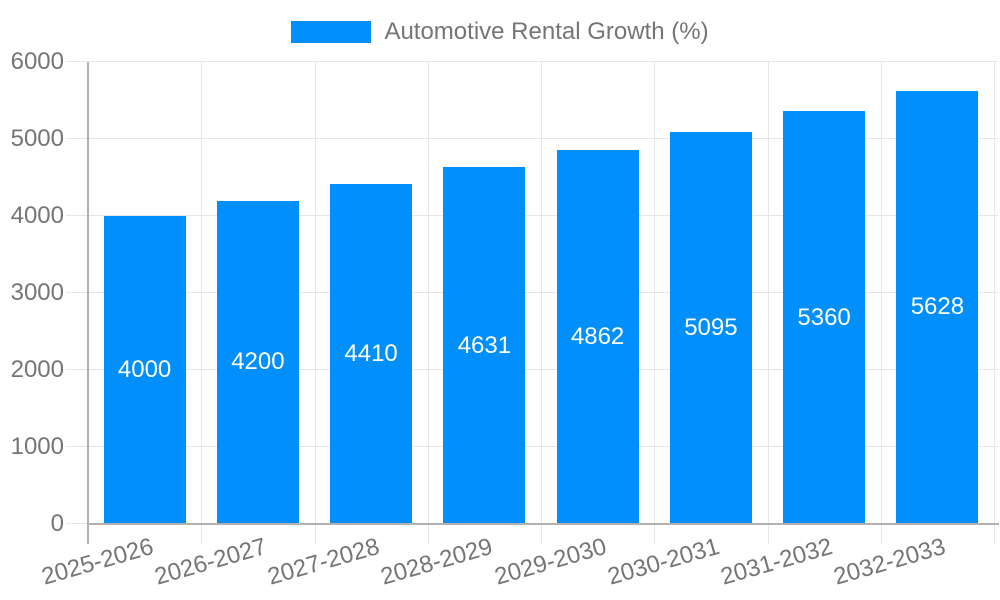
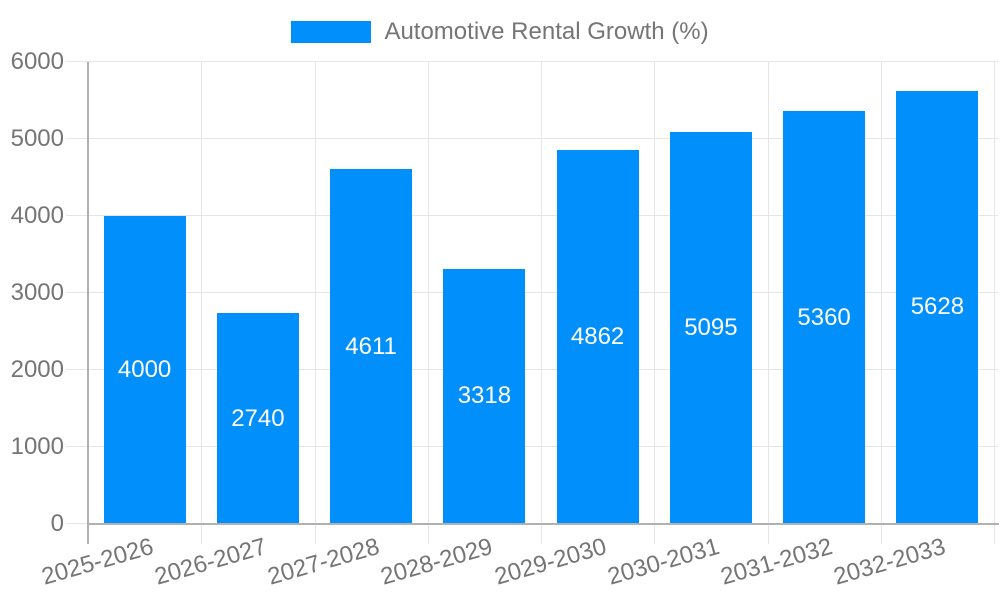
2026-2027: 4200 -> 2740
2027-2028: 4410 -> 4611
2028-2029: 4631 -> 3318
